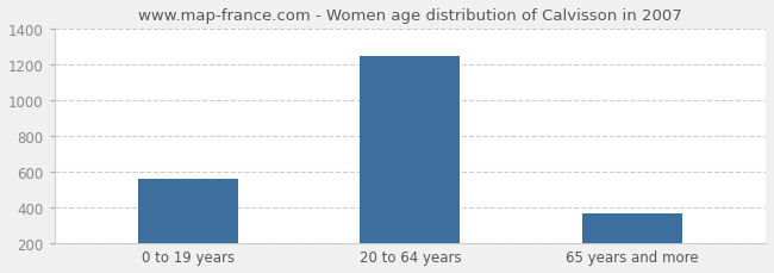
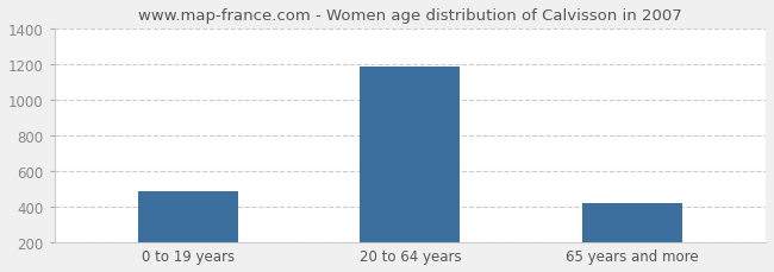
0 to 19 years: 560 -> 490
20 to 64 years: 1250 -> 1190
65 years and more: 360 -> 420
